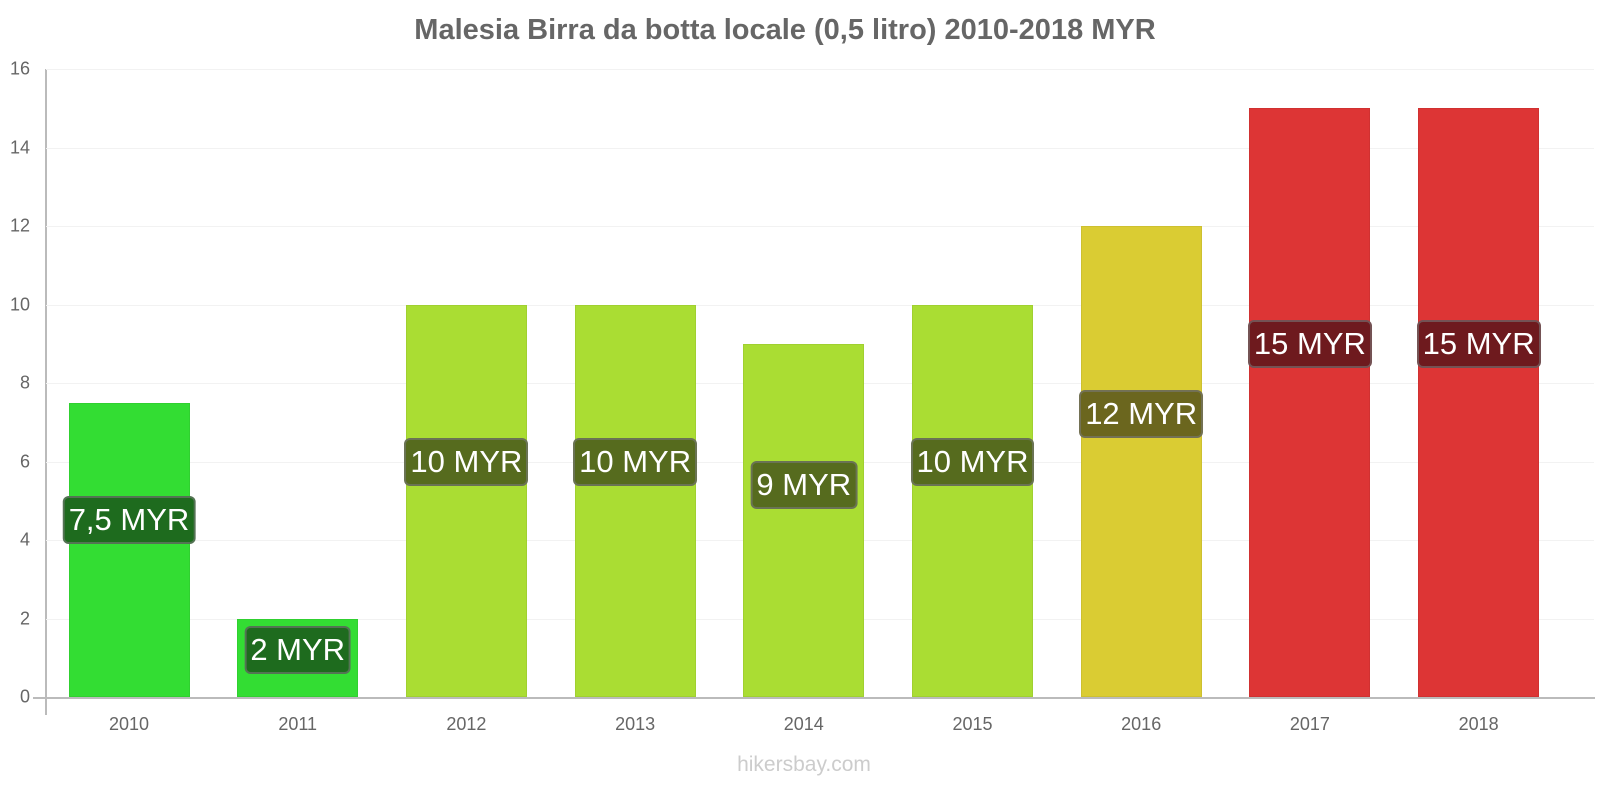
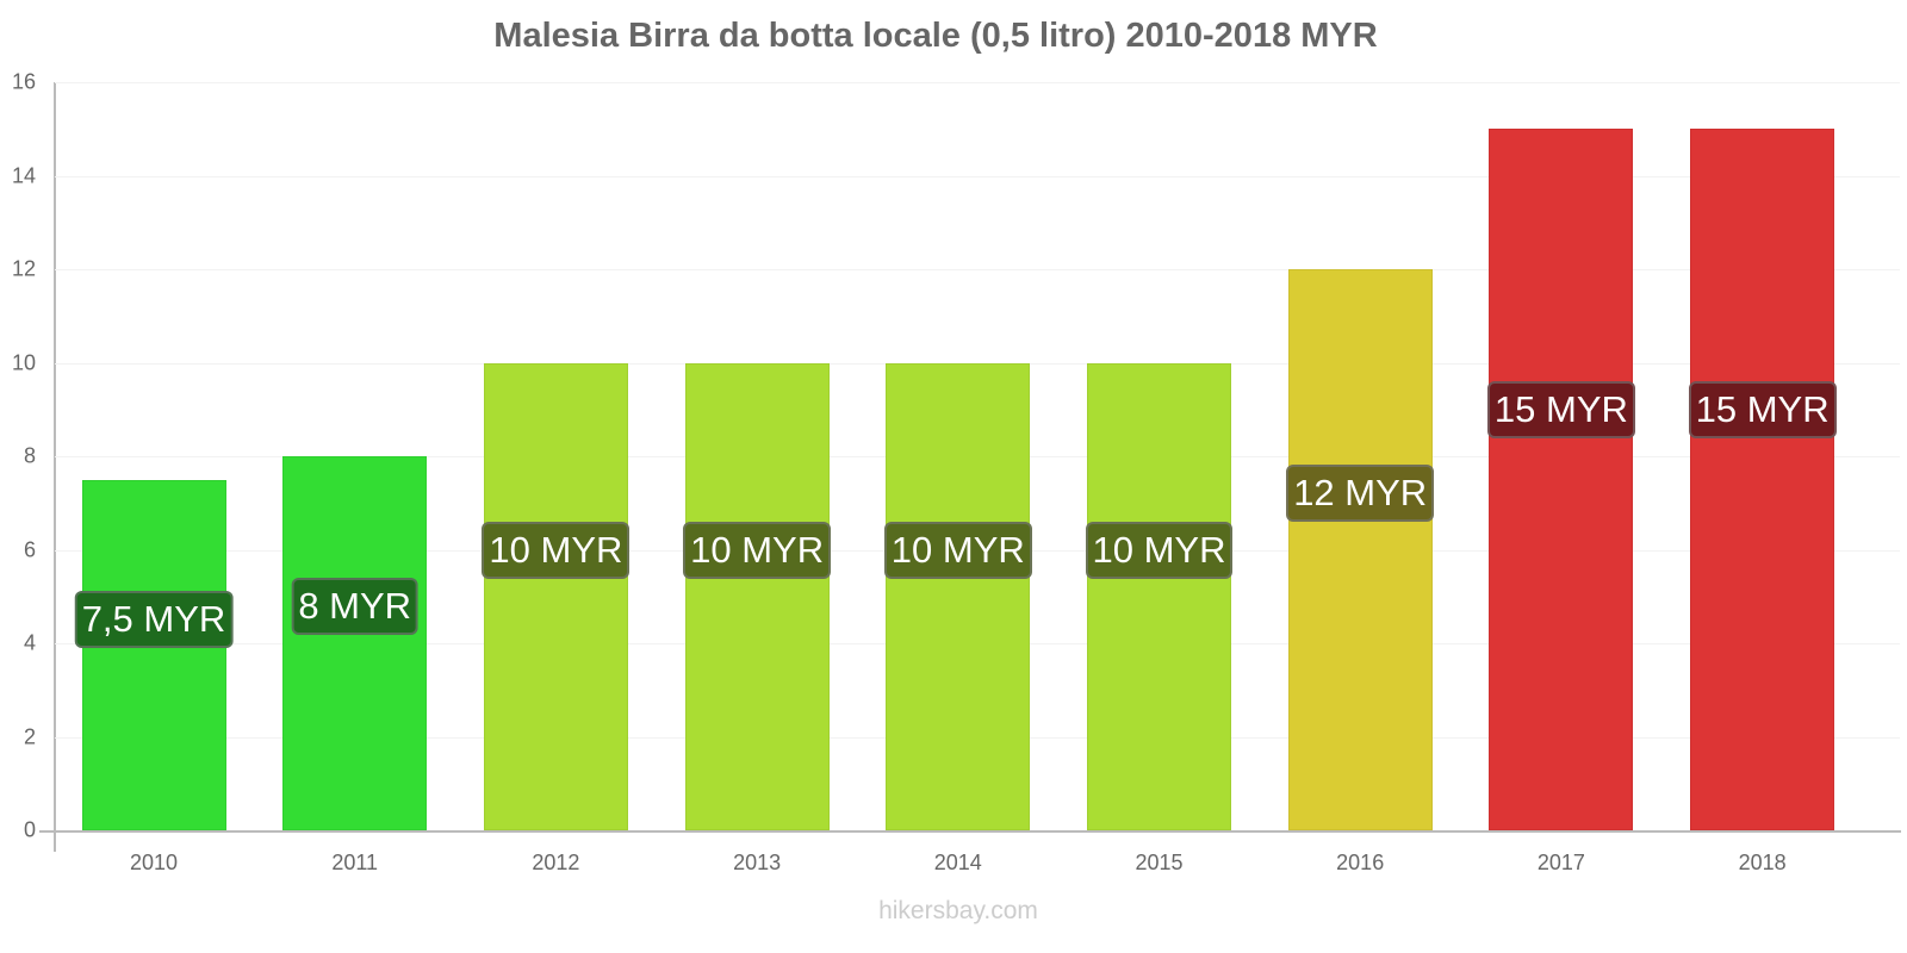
2011: 2 -> 8
2014: 9 -> 10
